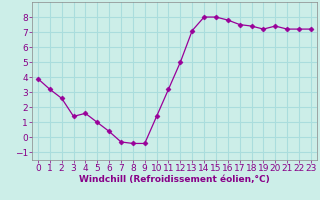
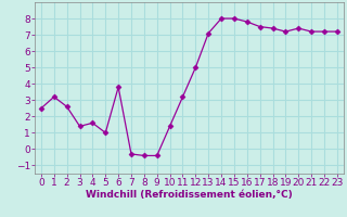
0: 3.9 -> 2.5
6: 0.4 -> 3.8
